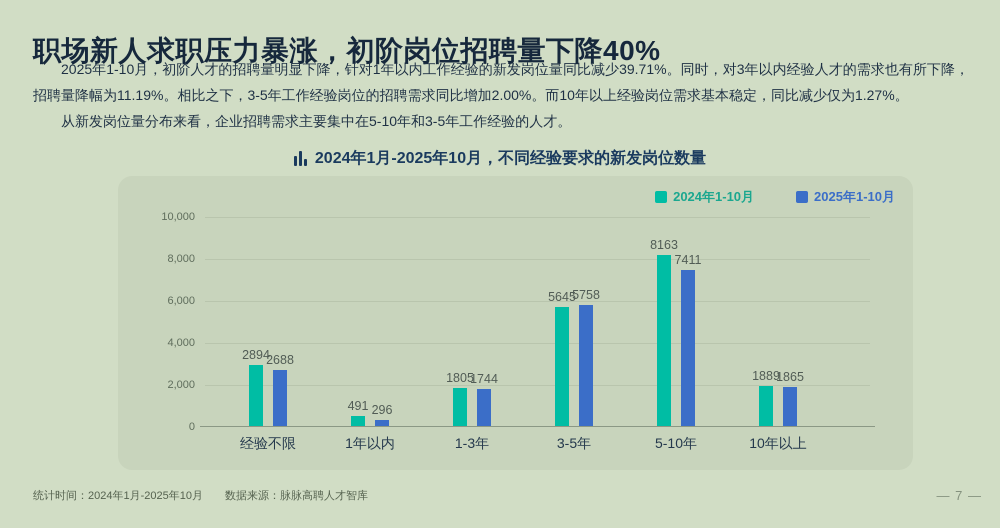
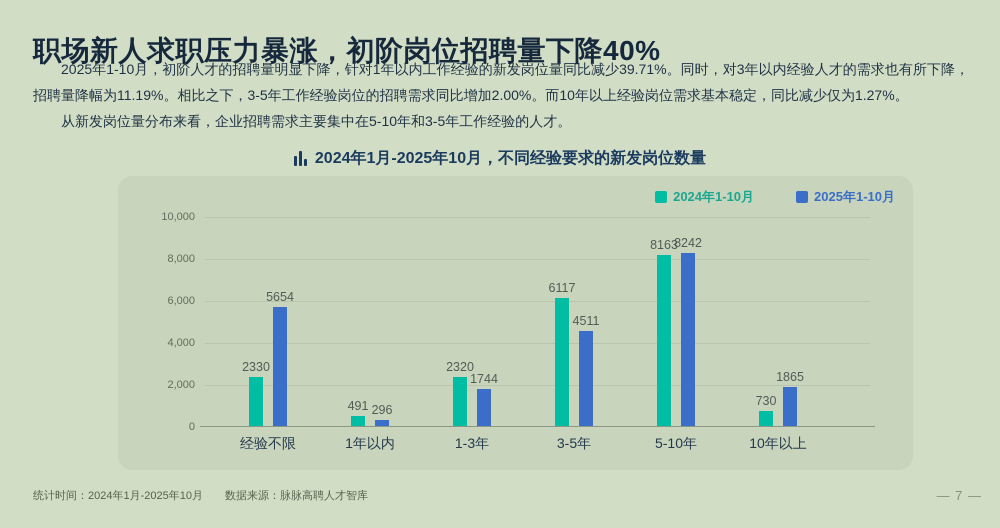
2024年1-10月/经验不限: 2894 -> 2330
2025年1-10月/经验不限: 2688 -> 5654
2024年1-10月/1-3年: 1805 -> 2320
2024年1-10月/3-5年: 5645 -> 6117
2025年1-10月/3-5年: 5758 -> 4511
2025年1-10月/5-10年: 7411 -> 8242
2024年1-10月/10年以上: 1889 -> 730
